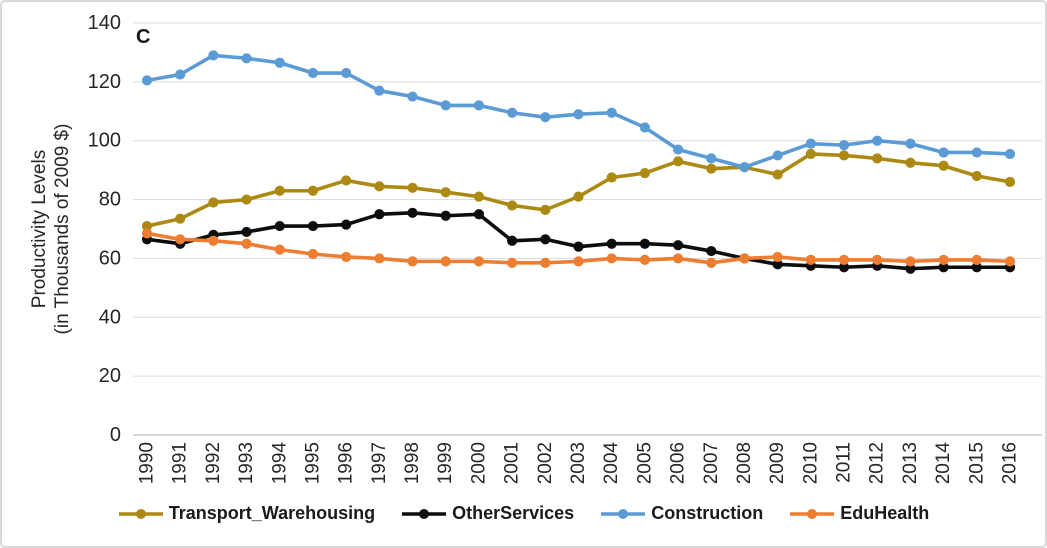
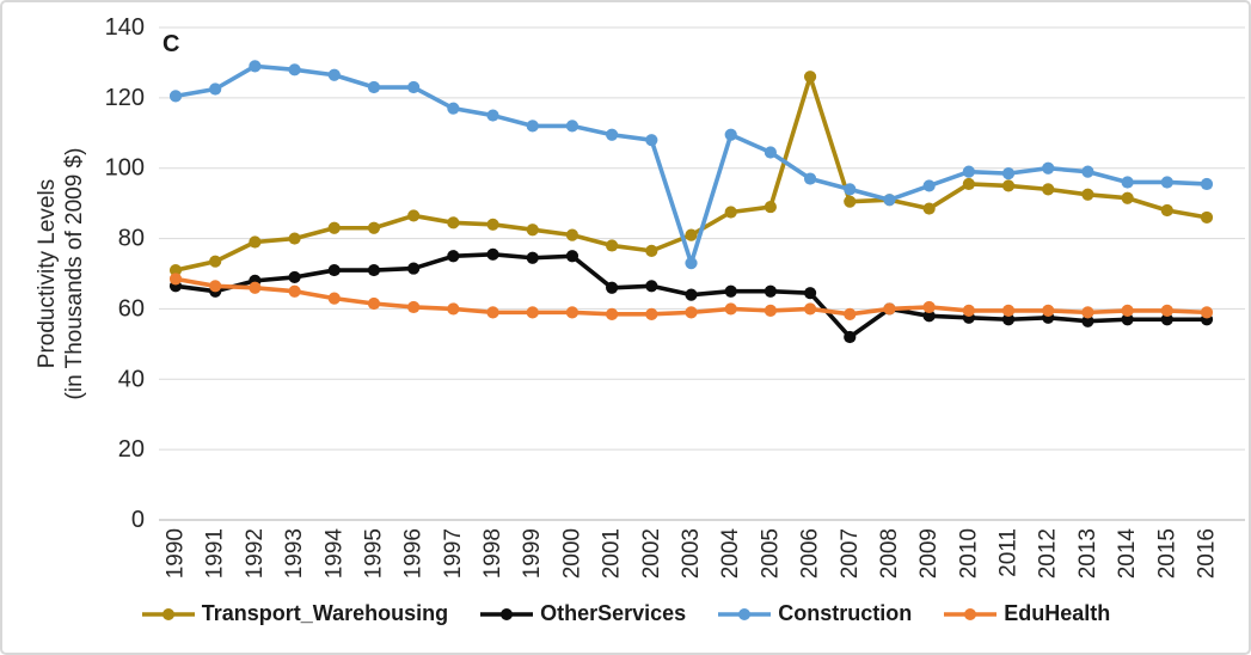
Construction/2003: 109 -> 73
Transport_Warehousing/2006: 93 -> 126
OtherServices/2007: 62 -> 52
